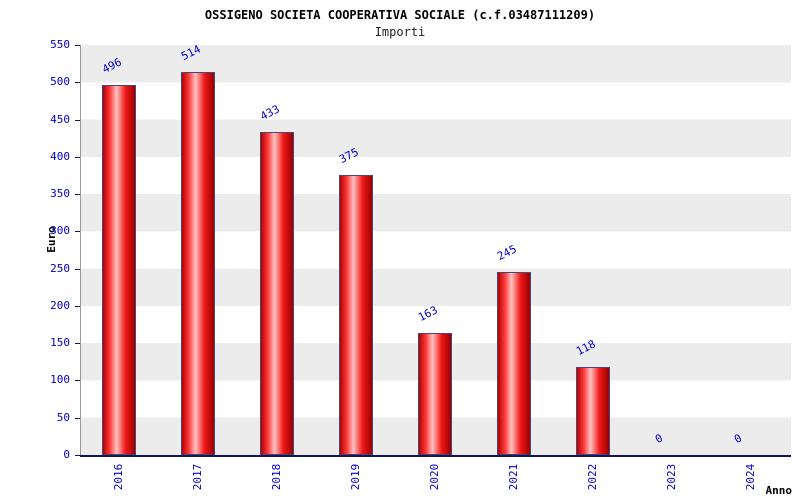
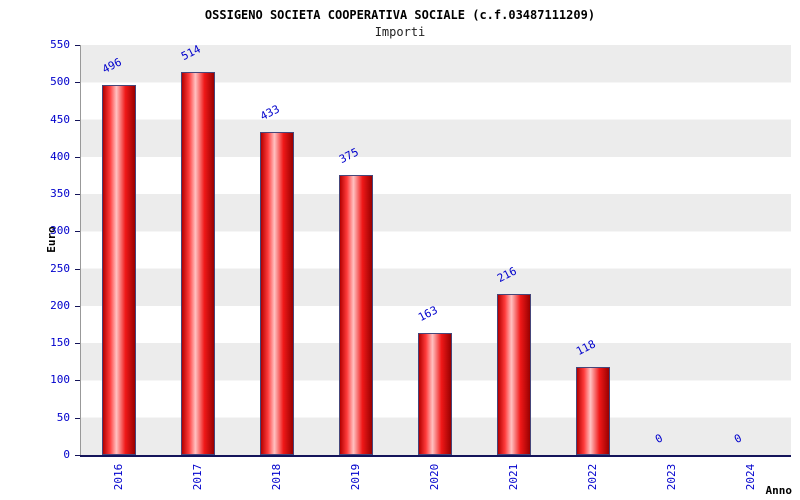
2021: 245 -> 216
